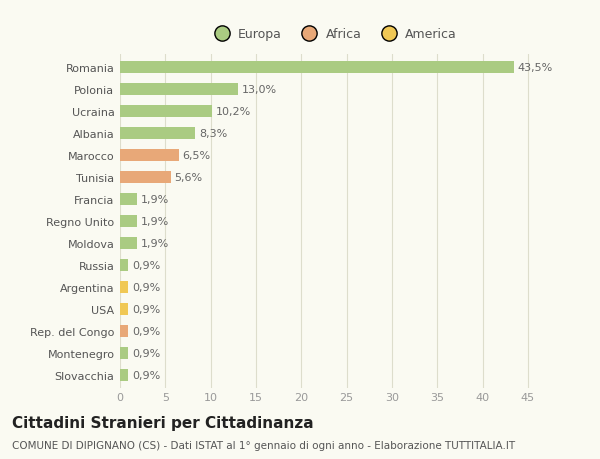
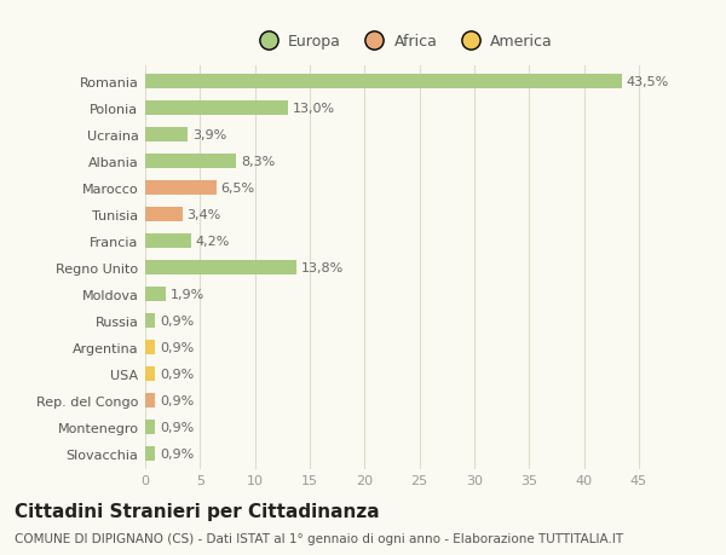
Ucraina: 10,2% -> 3,9%
Tunisia: 5,6% -> 3,4%
Francia: 1,9% -> 4,2%
Regno Unito: 1,9% -> 13,8%
